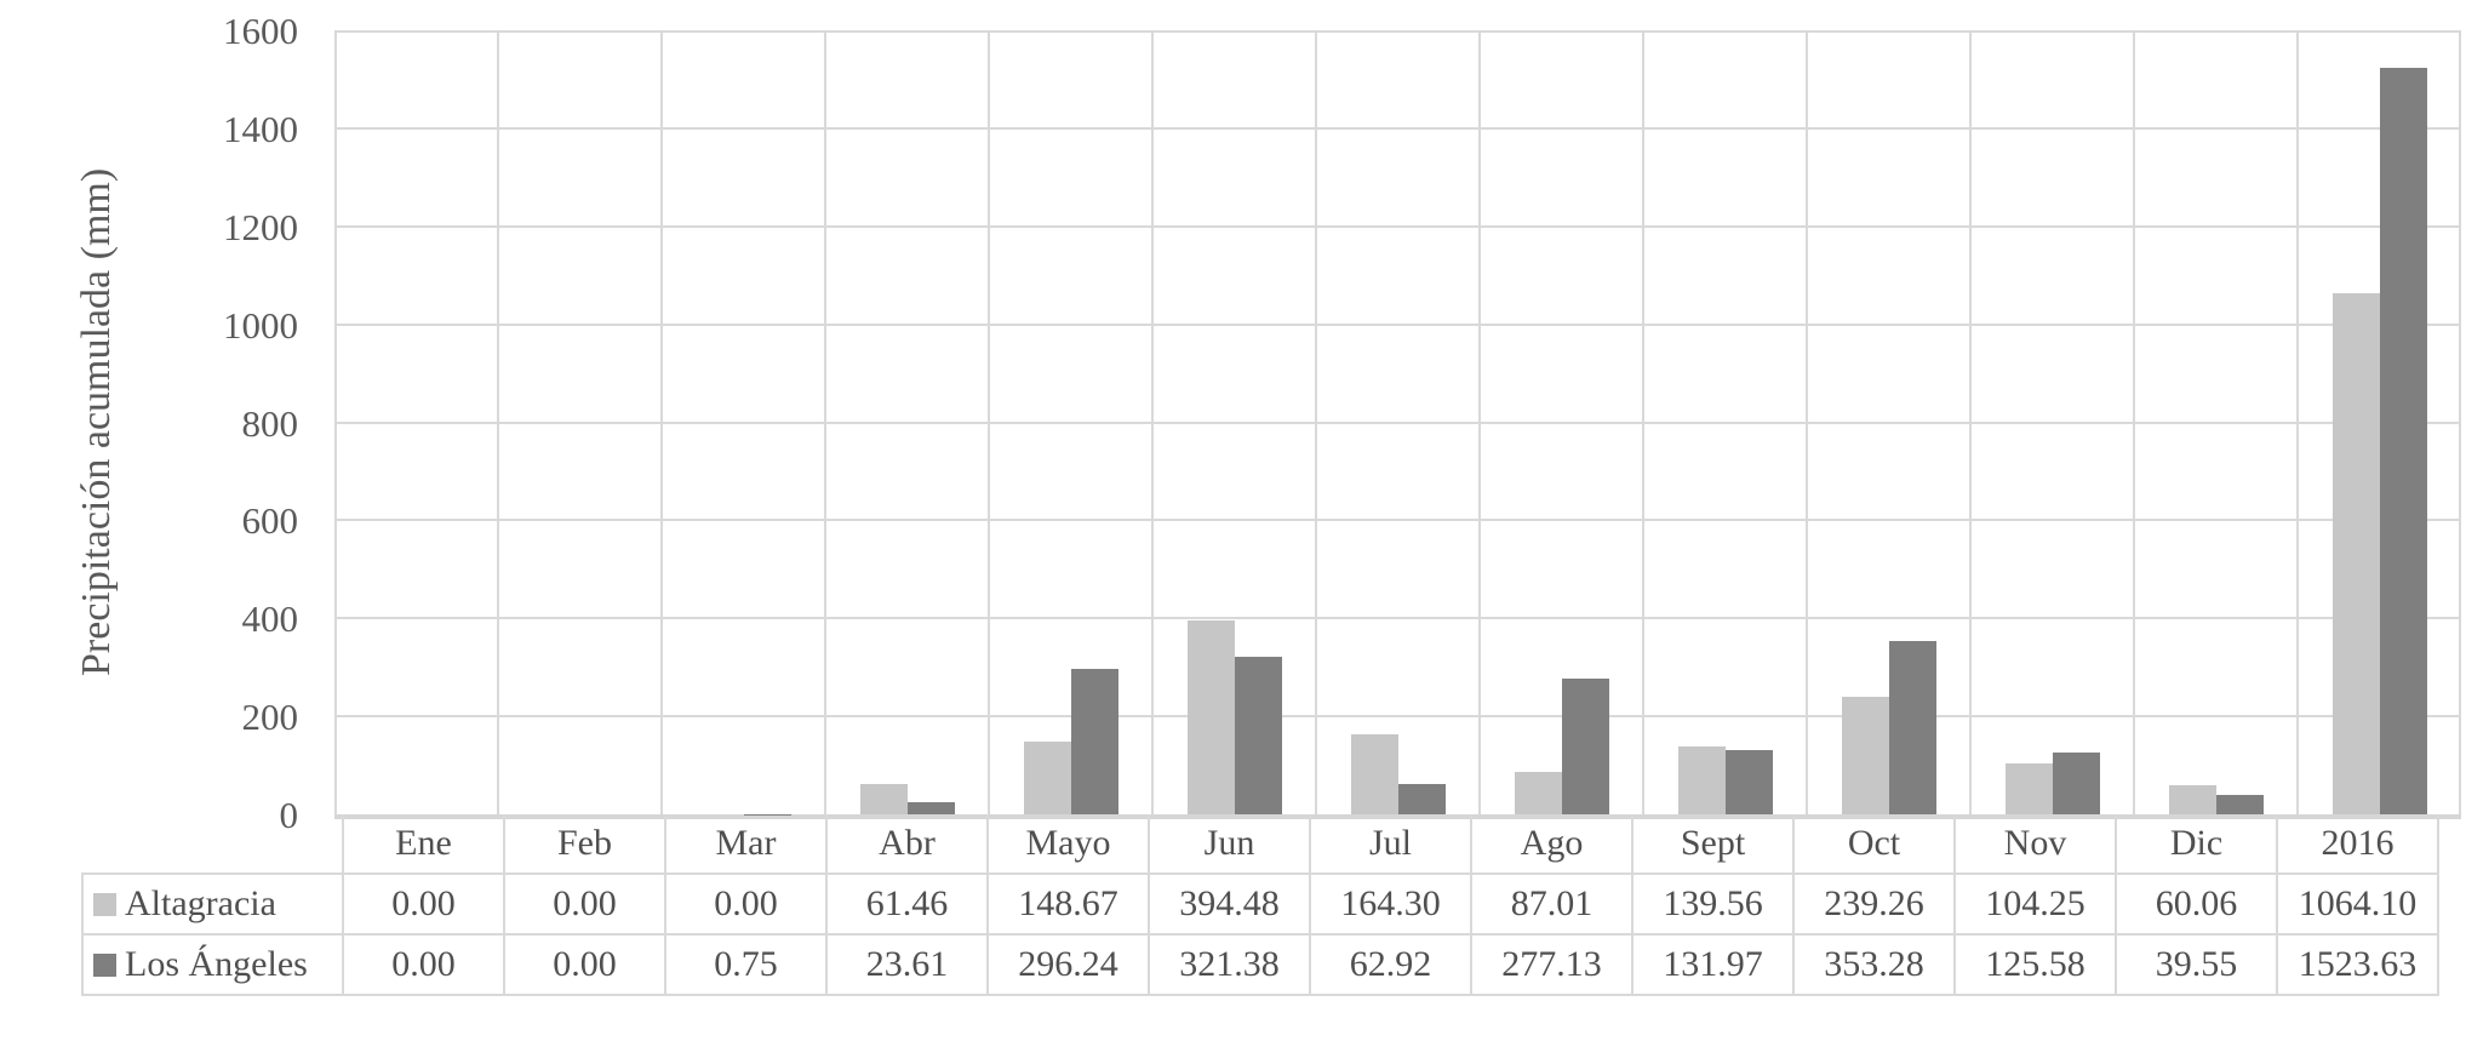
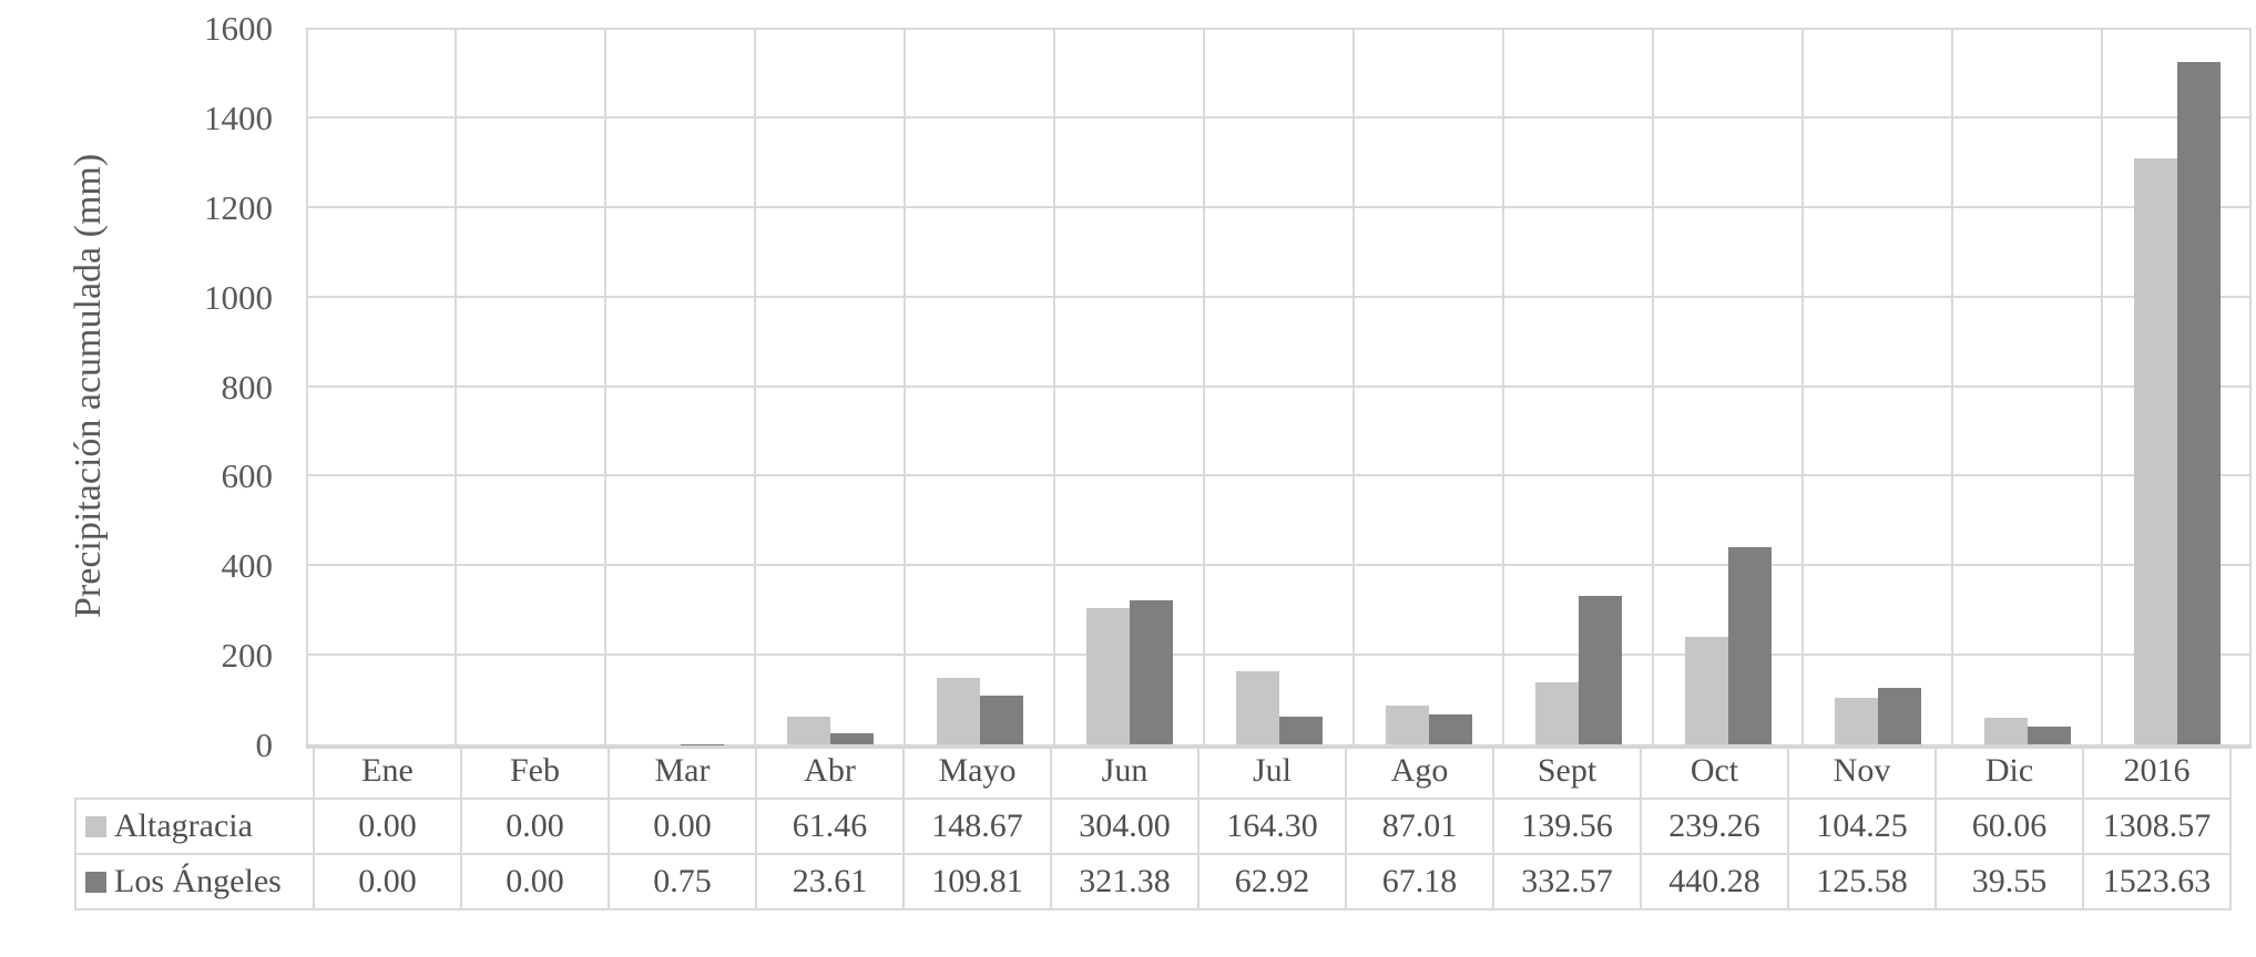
Los Ángeles/Mayo: 296.24 -> 109.81
Altagracia/Jun: 394.48 -> 304.00
Los Ángeles/Ago: 277.13 -> 67.18
Los Ángeles/Sept: 131.97 -> 332.57
Los Ángeles/Oct: 353.28 -> 440.28
Altagracia/2016: 1064.10 -> 1308.57
